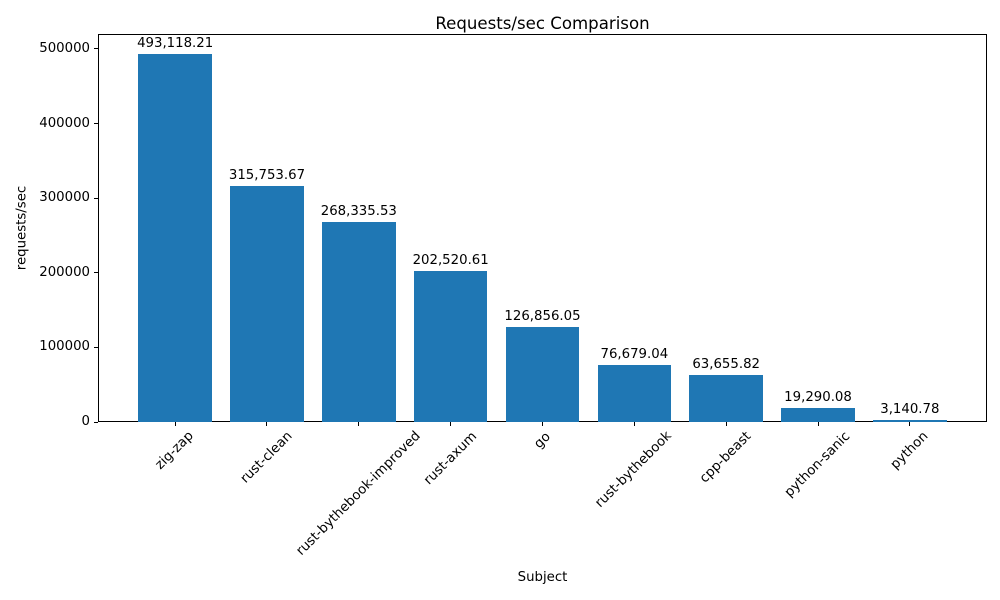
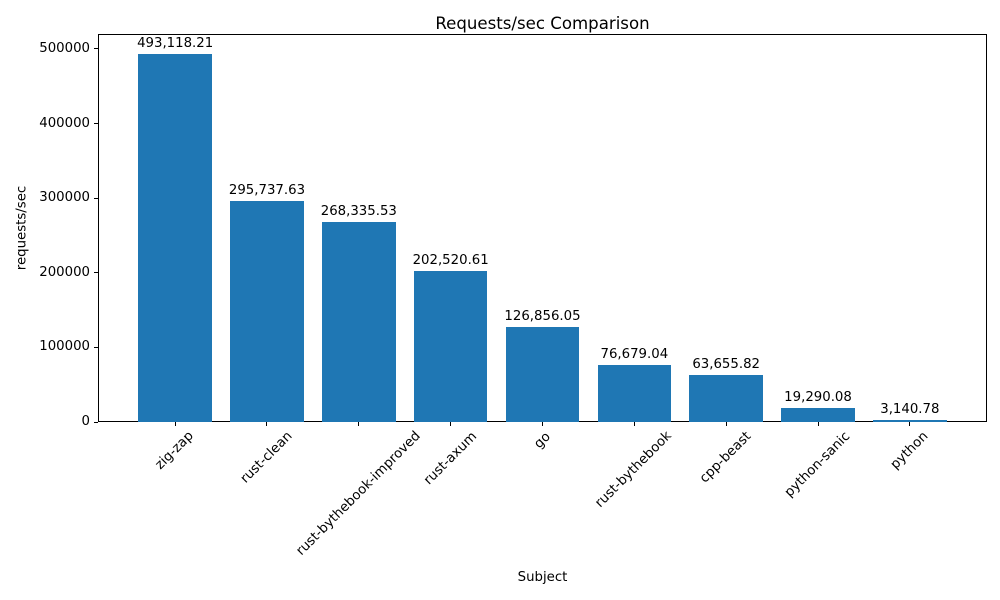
rust-clean: 315,753.67 -> 295,737.63
